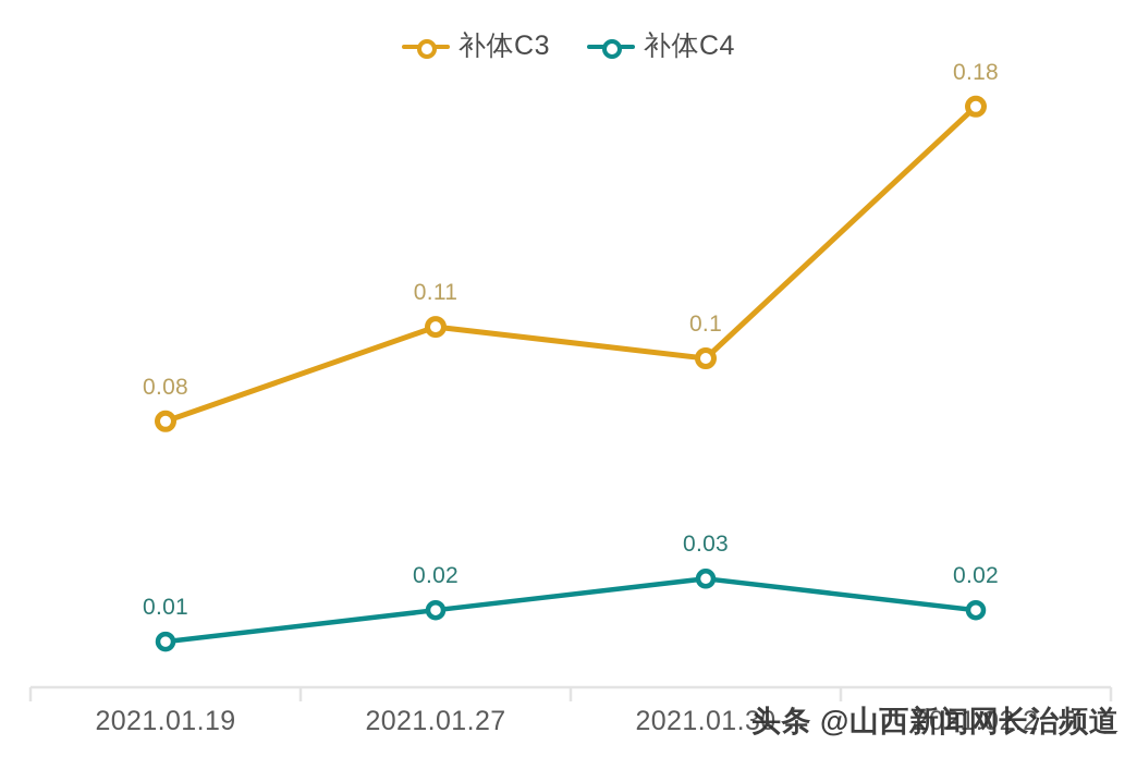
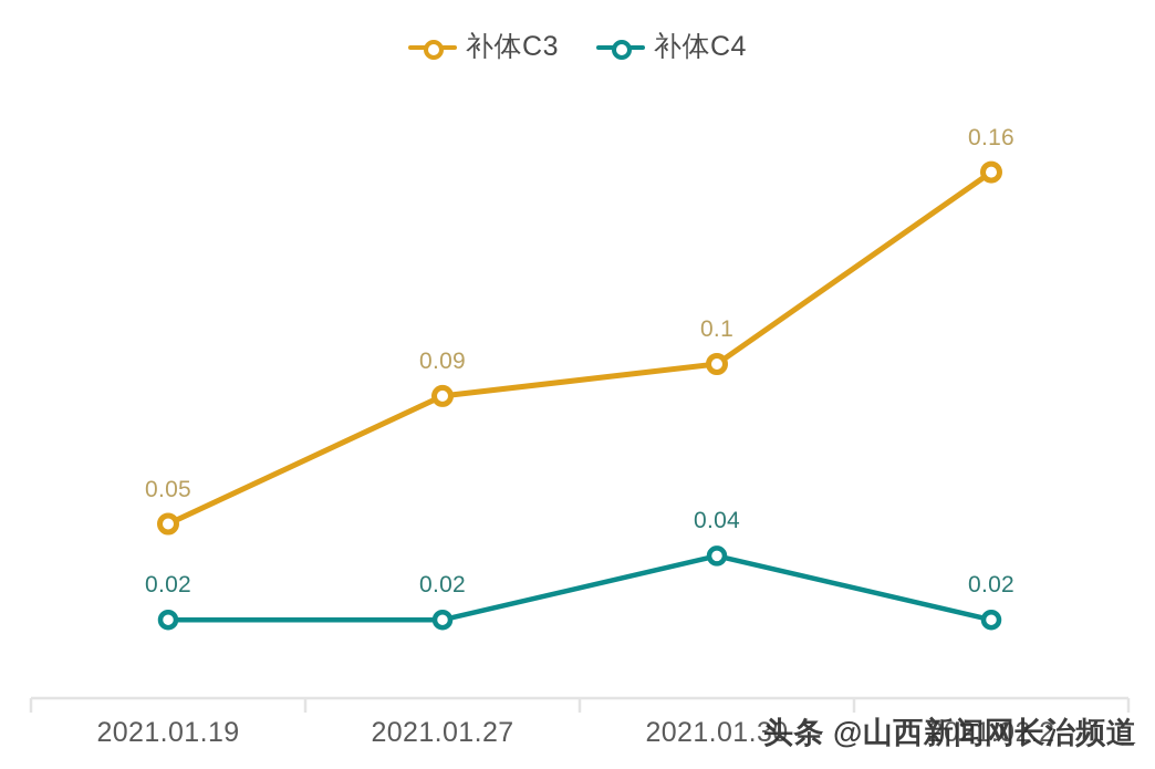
补体C3/2021.01.19: 0.08 -> 0.05
补体C4/2021.01.19: 0.01 -> 0.02
补体C3/2021.01.27: 0.11 -> 0.09
补体C4/2021.01.30: 0.03 -> 0.04
补体C3/2021.02.2: 0.18 -> 0.16
